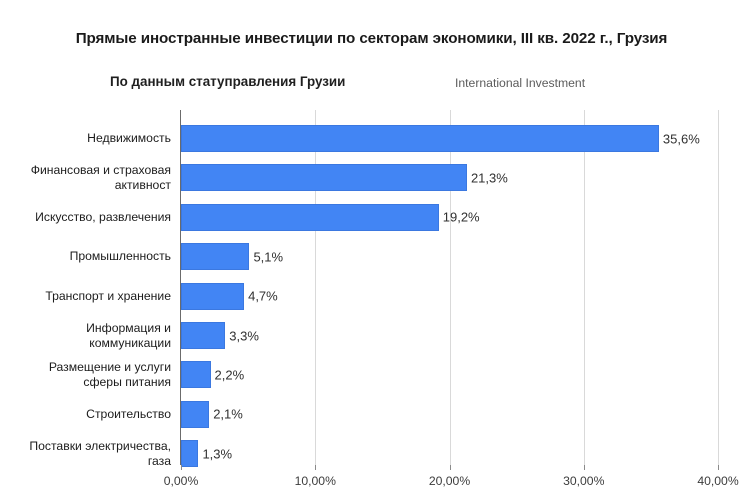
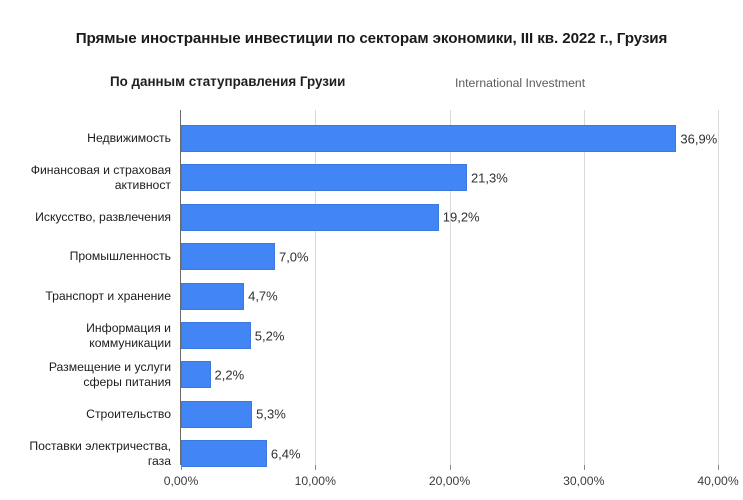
Недвижимость: 35,6% -> 36,9%
Промышленность: 5,1% -> 7,0%
Информация и коммуникации: 3,3% -> 5,2%
Строительство: 2,1% -> 5,3%
Поставки электричества, газа: 1,3% -> 6,4%
